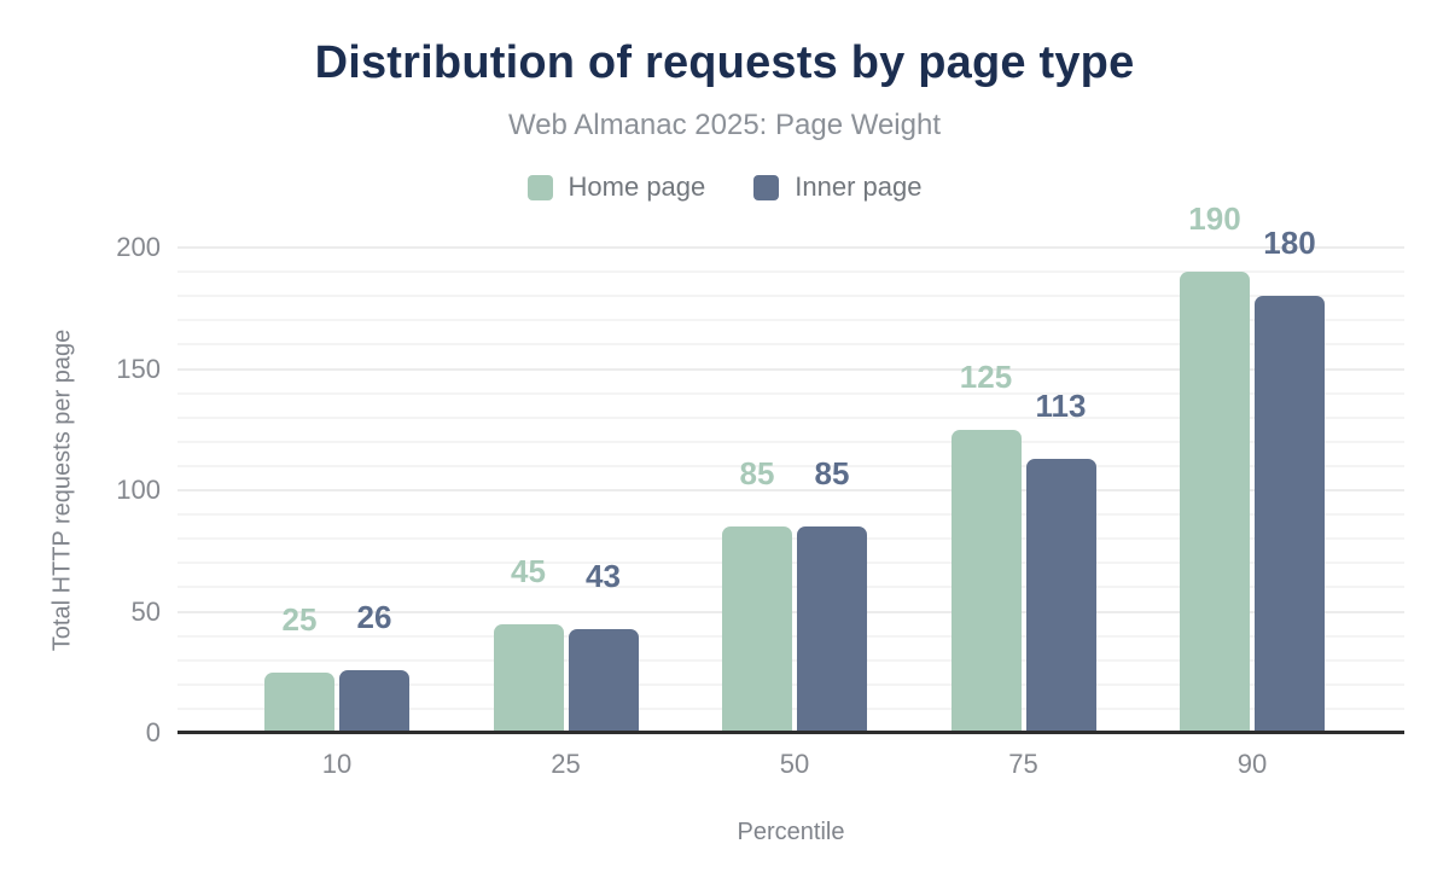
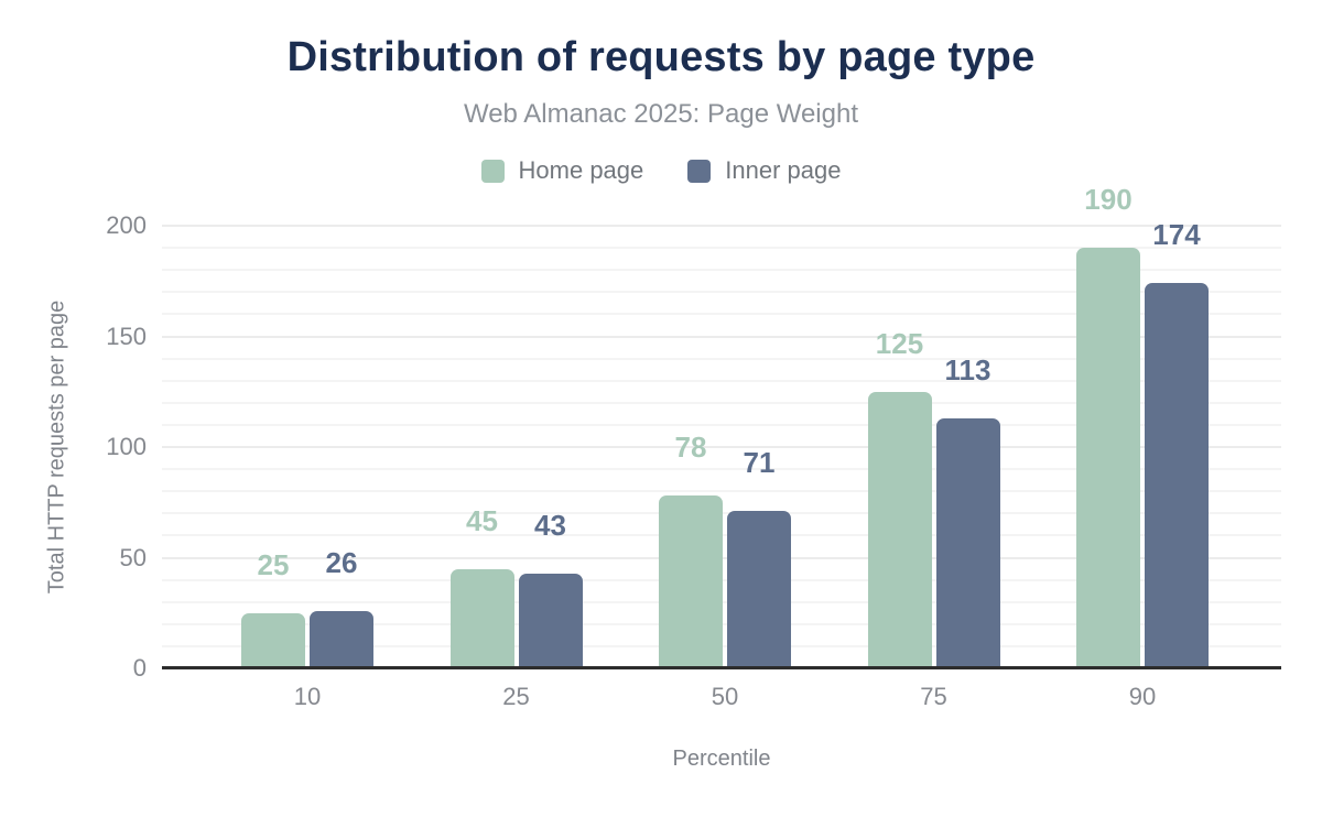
Home page/50: 85 -> 78
Inner page/50: 85 -> 71
Inner page/90: 180 -> 174
